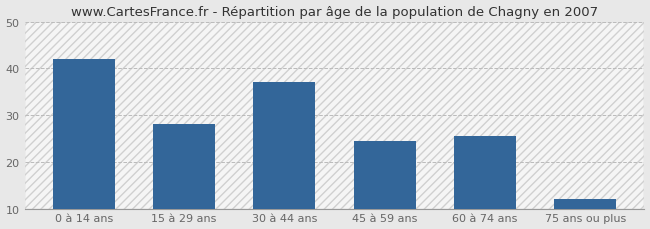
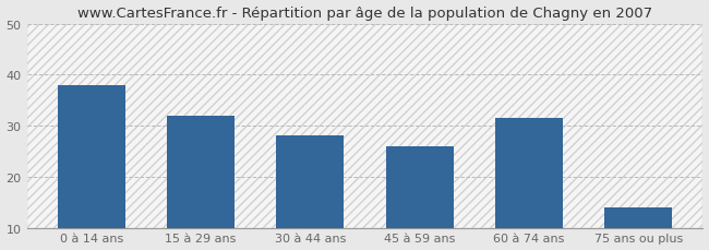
0 à 14 ans: 42.0 -> 38.0
15 à 29 ans: 28.0 -> 32.0
30 à 44 ans: 37.0 -> 28.0
45 à 59 ans: 24.5 -> 26.0
60 à 74 ans: 25.5 -> 31.5
75 ans ou plus: 12.0 -> 14.0
